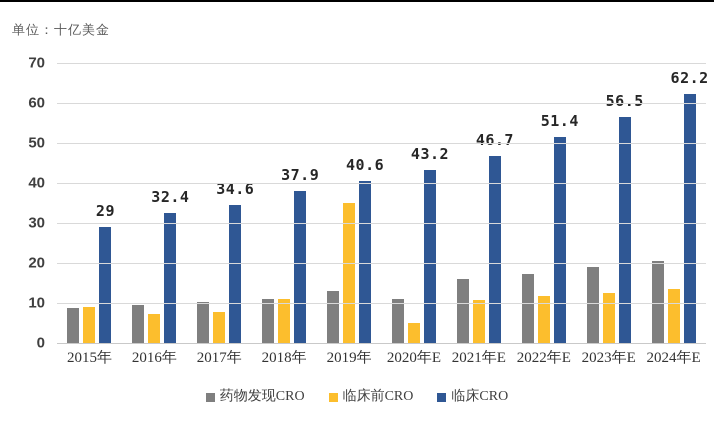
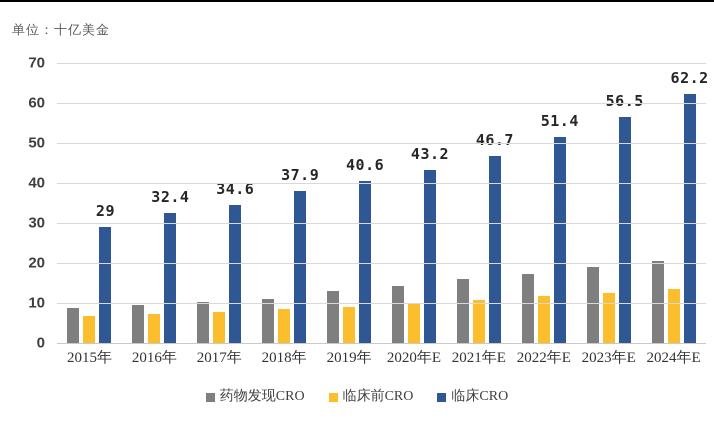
临床前CRO/2015年: 9 -> 7
临床前CRO/2018年: 11 -> 8
临床前CRO/2019年: 35 -> 9
药物发现CRO/2020年E: 11 -> 14
临床前CRO/2020年E: 5 -> 10
